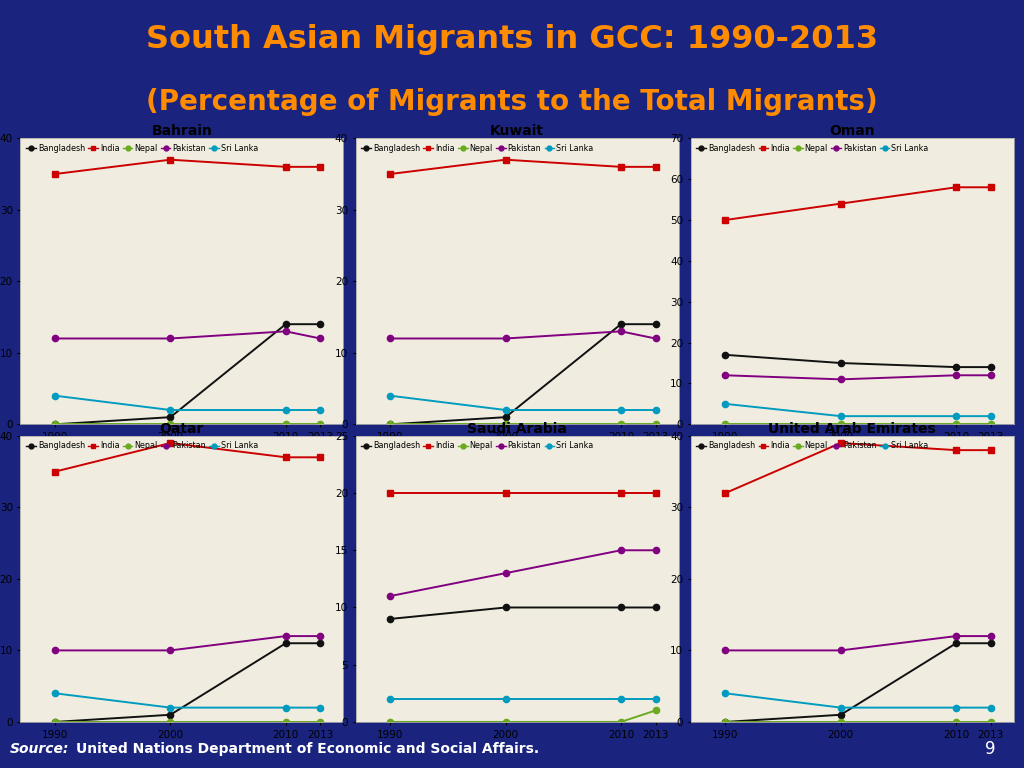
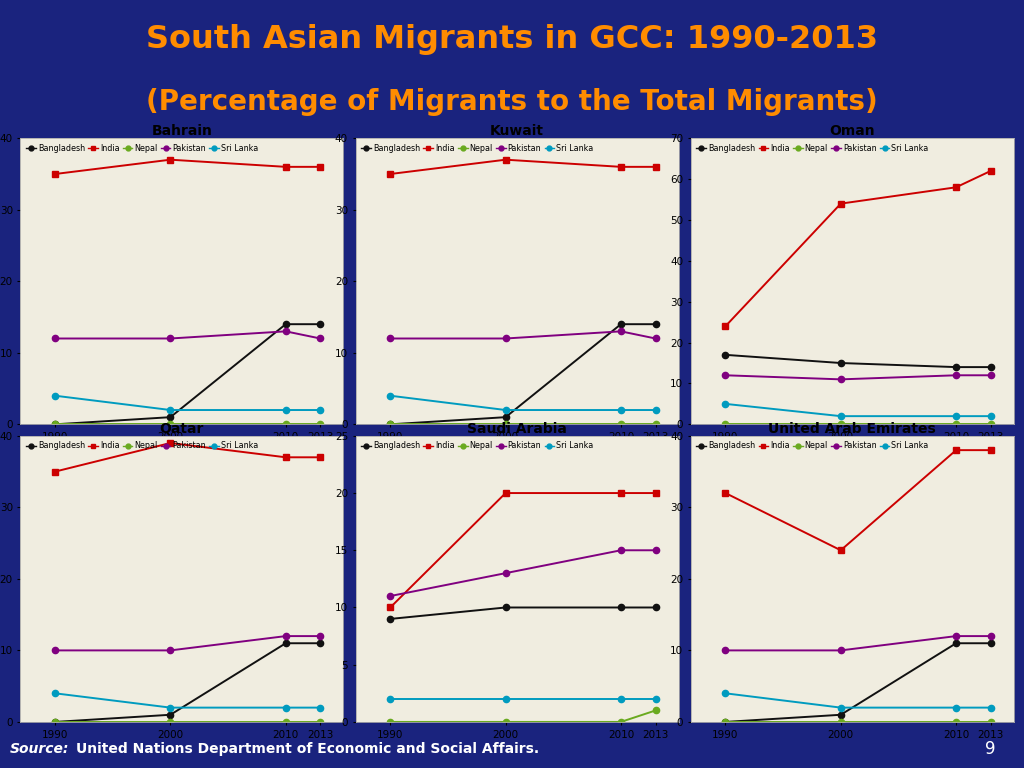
Oman/India/1990: 50 -> 24
Oman/India/2013: 58 -> 62
Saudi Arabia/India/1990: 20 -> 10
United Arab Emirates/India/2000: 39 -> 24
